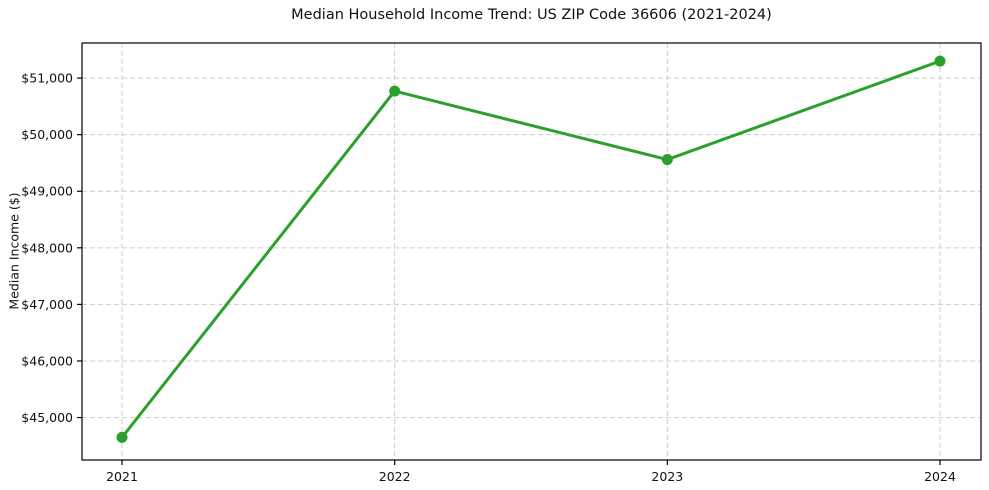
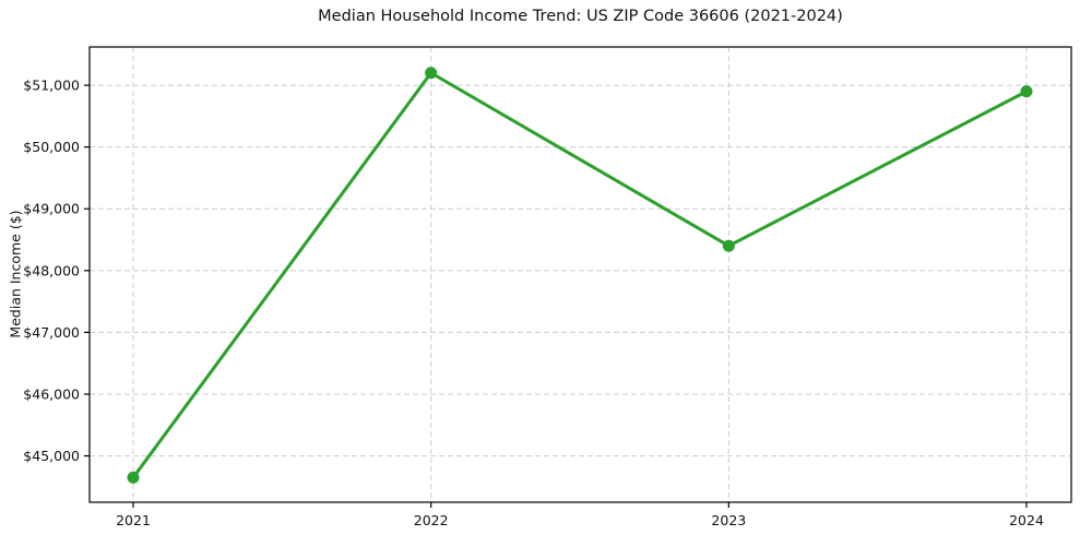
2022: $50800 -> $51200
2023: $49600 -> $48400
2024: $51300 -> $50900
